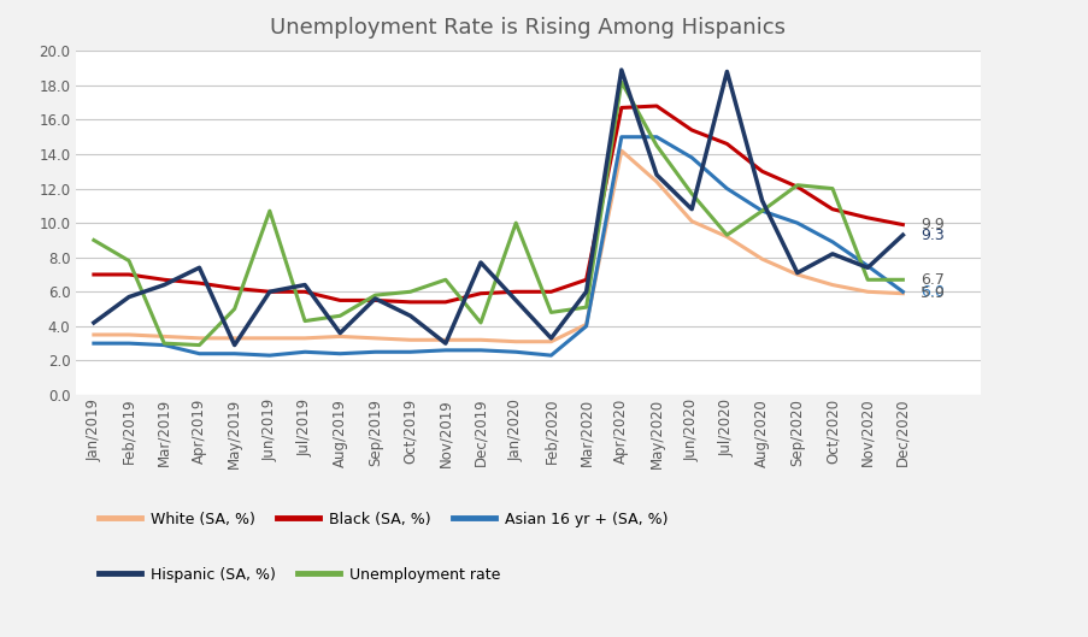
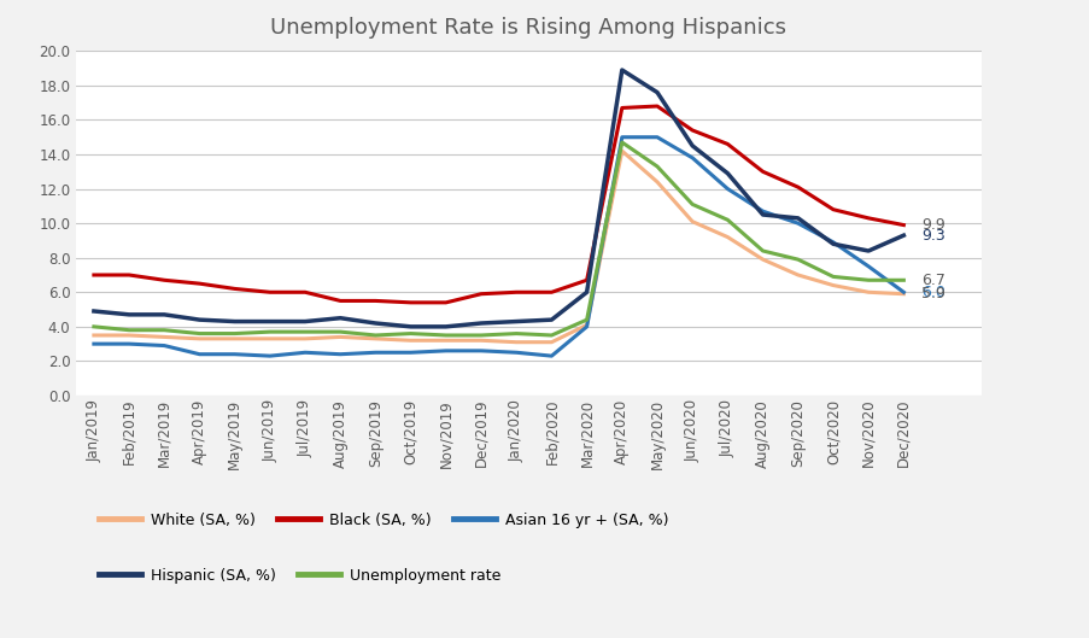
Hispanic (SA, %)/Jan/2019: 4.2 -> 4.9
Unemployment rate/Jan/2019: 9.0 -> 4.0
Hispanic (SA, %)/Feb/2019: 5.7 -> 4.7
Unemployment rate/Feb/2019: 7.8 -> 3.8
Hispanic (SA, %)/Mar/2019: 6.4 -> 4.7
Unemployment rate/Mar/2019: 3.0 -> 3.8
Hispanic (SA, %)/Apr/2019: 7.4 -> 4.4
Unemployment rate/Apr/2019: 2.9 -> 3.6
Hispanic (SA, %)/May/2019: 2.9 -> 4.3
Unemployment rate/May/2019: 5.0 -> 3.6
Hispanic (SA, %)/Jun/2019: 6.0 -> 4.3
Unemployment rate/Jun/2019: 10.7 -> 3.7
Hispanic (SA, %)/Jul/2019: 6.4 -> 4.3
Unemployment rate/Jul/2019: 4.3 -> 3.7
Hispanic (SA, %)/Aug/2019: 3.6 -> 4.5
Unemployment rate/Aug/2019: 4.6 -> 3.7
Hispanic (SA, %)/Sep/2019: 5.6 -> 4.2
Unemployment rate/Sep/2019: 5.8 -> 3.5
Hispanic (SA, %)/Oct/2019: 4.6 -> 4.0
Unemployment rate/Oct/2019: 6.0 -> 3.6
Hispanic (SA, %)/Nov/2019: 3.0 -> 4.0
Unemployment rate/Nov/2019: 6.7 -> 3.5
Hispanic (SA, %)/Dec/2019: 7.7 -> 4.2
Unemployment rate/Dec/2019: 4.2 -> 3.5
Hispanic (SA, %)/Jan/2020: 5.5 -> 4.3
Unemployment rate/Jan/2020: 10.0 -> 3.6
Hispanic (SA, %)/Feb/2020: 3.3 -> 4.4
Unemployment rate/Feb/2020: 4.8 -> 3.5
Unemployment rate/Mar/2020: 5.1 -> 4.4
Unemployment rate/Apr/2020: 18.2 -> 14.7
Hispanic (SA, %)/May/2020: 12.8 -> 17.6
Unemployment rate/May/2020: 14.5 -> 13.3
Hispanic (SA, %)/Jun/2020: 10.8 -> 14.5
Unemployment rate/Jun/2020: 11.7 -> 11.1
Hispanic (SA, %)/Jul/2020: 18.8 -> 12.9
Unemployment rate/Jul/2020: 9.3 -> 10.2
Hispanic (SA, %)/Aug/2020: 11.3 -> 10.5
Unemployment rate/Aug/2020: 10.7 -> 8.4
Hispanic (SA, %)/Sep/2020: 7.1 -> 10.3
Unemployment rate/Sep/2020: 12.2 -> 7.9
Hispanic (SA, %)/Oct/2020: 8.2 -> 8.8
Unemployment rate/Oct/2020: 12.0 -> 6.9
Hispanic (SA, %)/Nov/2020: 7.4 -> 8.4
